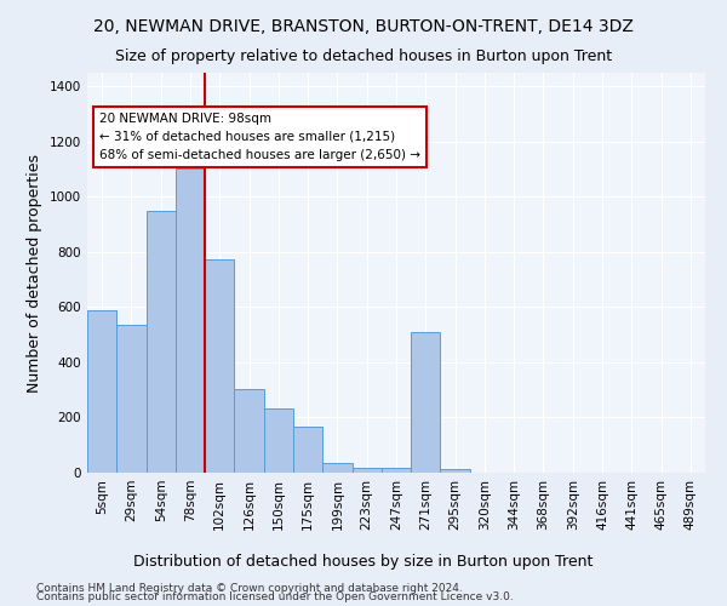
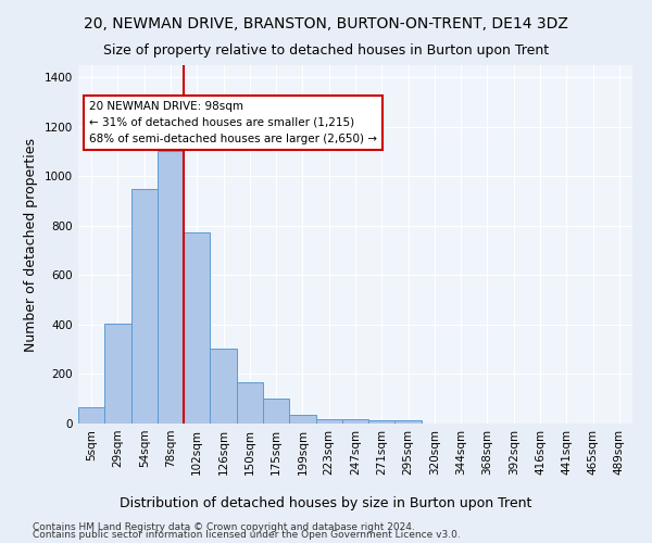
5sqm: 590 -> 65
29sqm: 535 -> 405
150sqm: 235 -> 165
175sqm: 165 -> 100
271sqm: 510 -> 12
